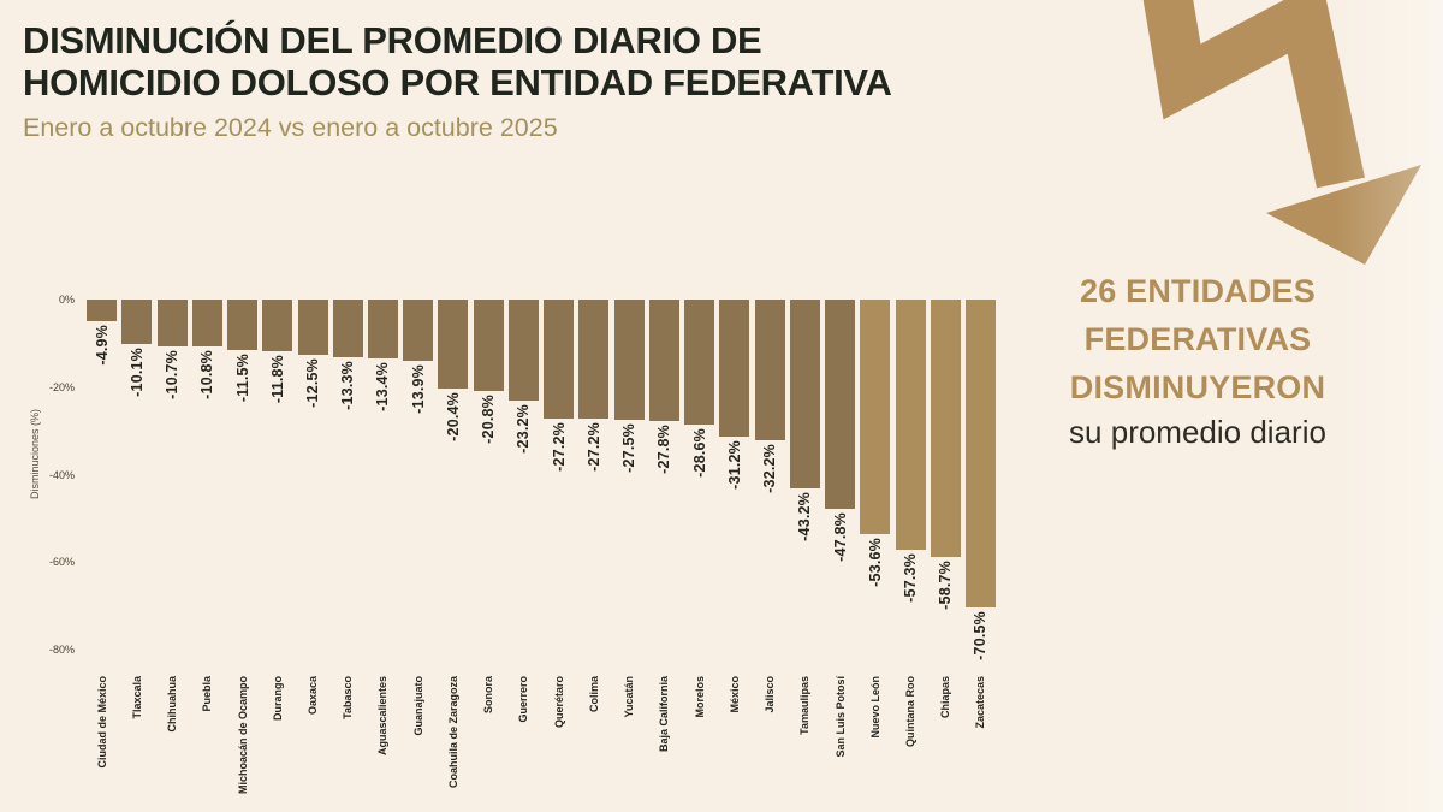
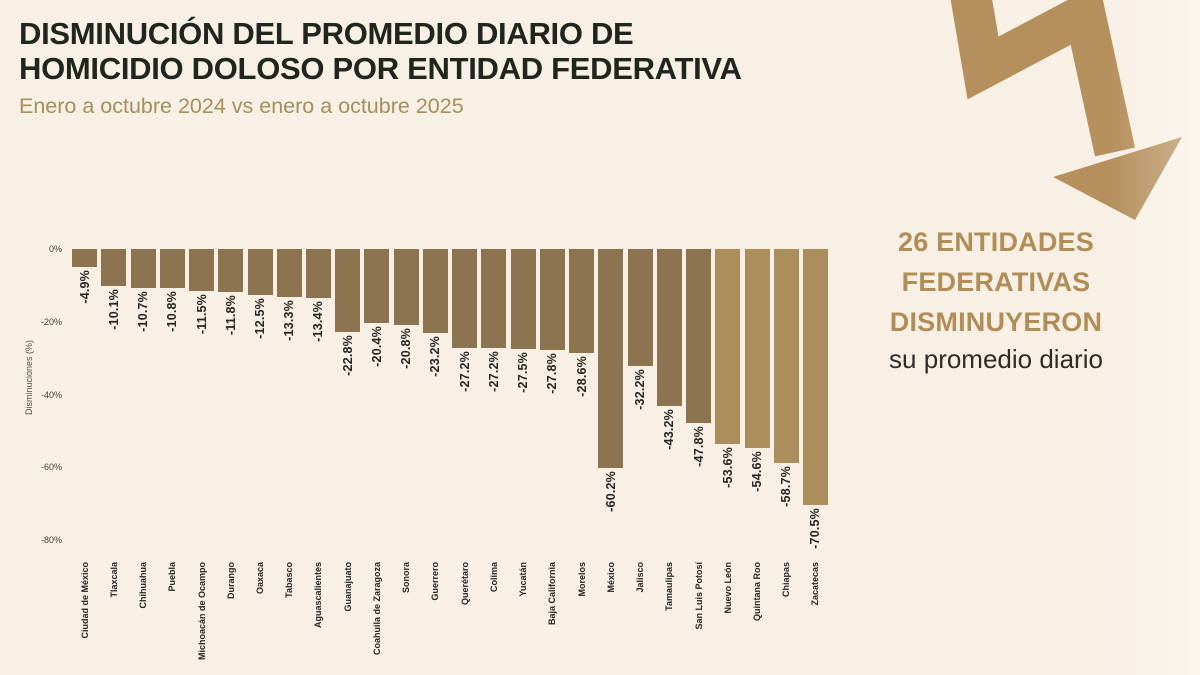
Guanajuato: -13.9% -> -22.8%
México: -31.2% -> -60.2%
Quintana Roo: -57.3% -> -54.6%
